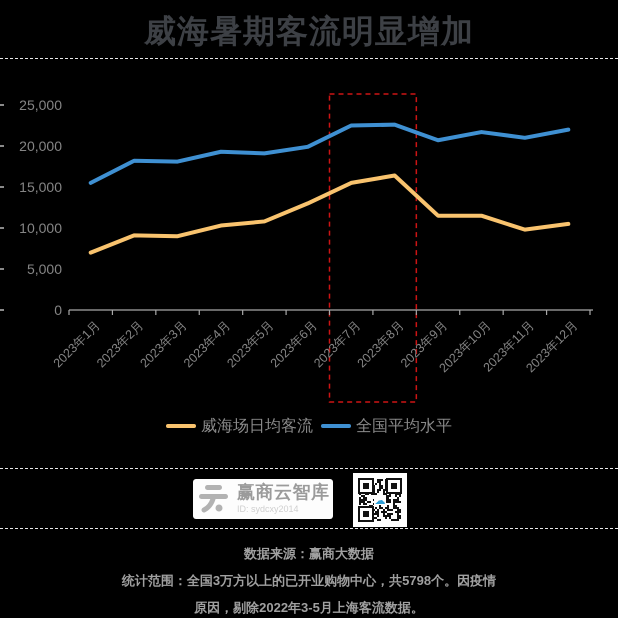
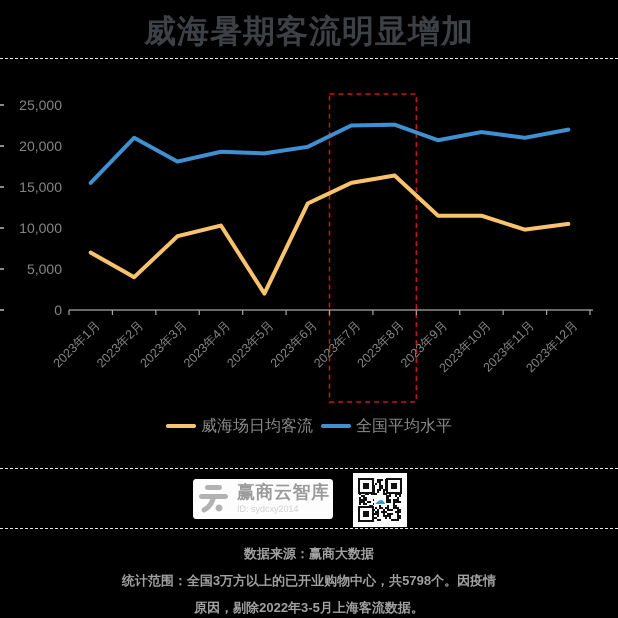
威海场日均客流/2023年2月: 9000 -> 4000
全国平均水平/2023年2月: 18000 -> 21000
威海场日均客流/2023年5月: 11000 -> 2000
